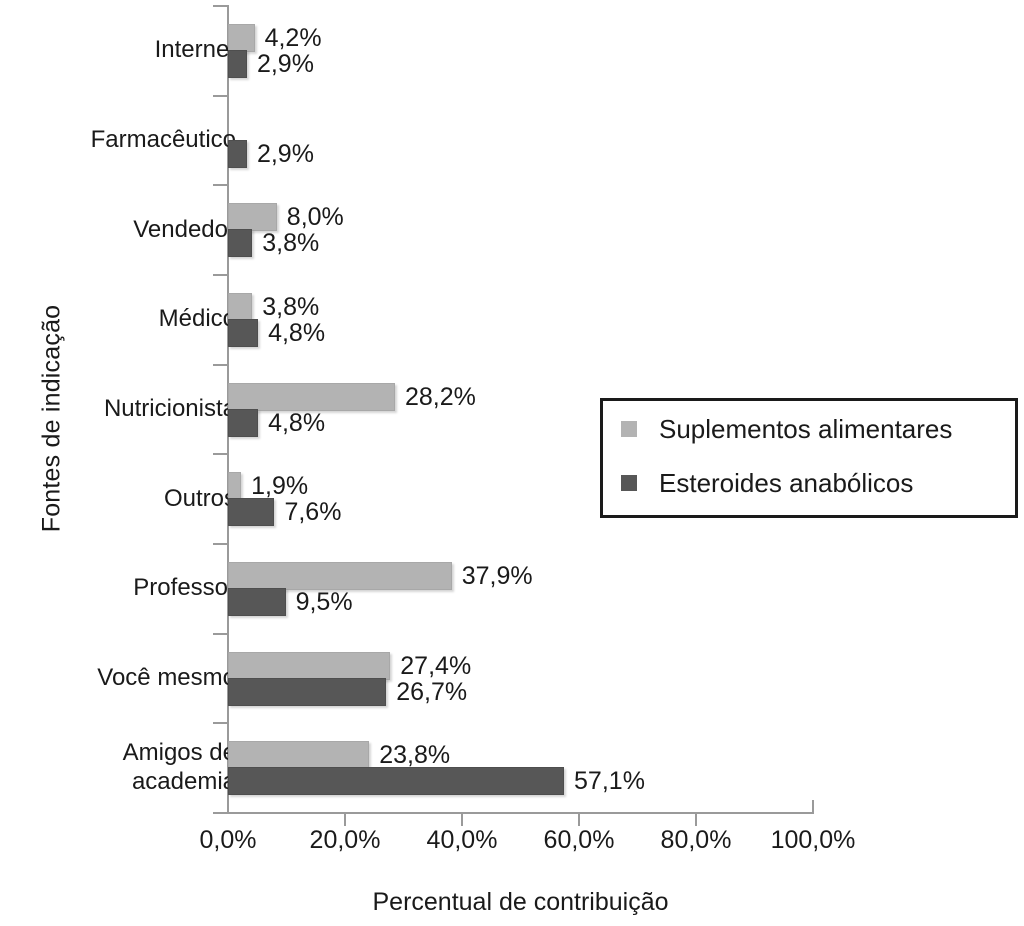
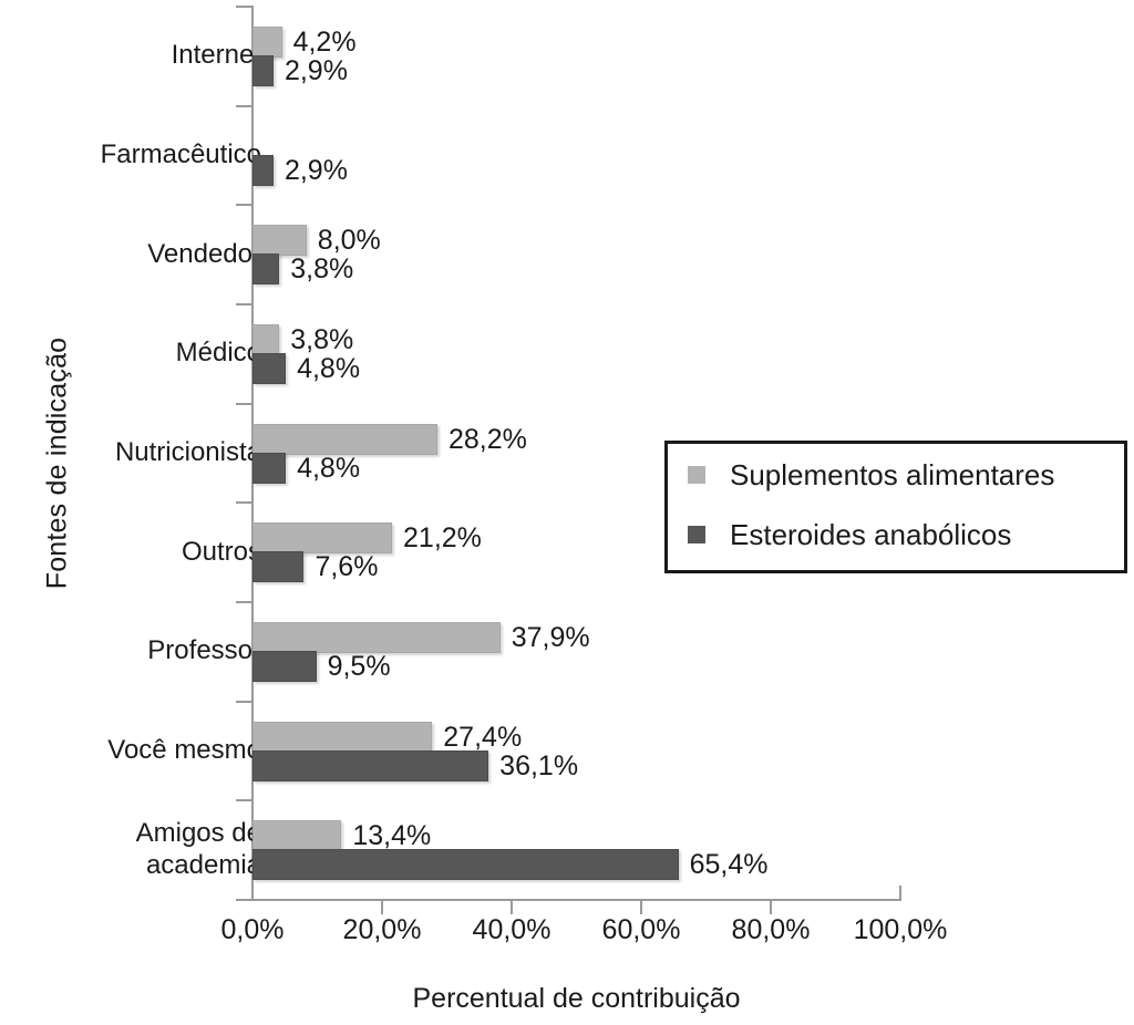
Suplementos alimentares/Outros: 1,9% -> 21,2%
Esteroides anabólicos/Você mesmo: 26,7% -> 36,1%
Suplementos alimentares/Amigos de academia: 23,8% -> 13,4%
Esteroides anabólicos/Amigos de academia: 57,1% -> 65,4%
